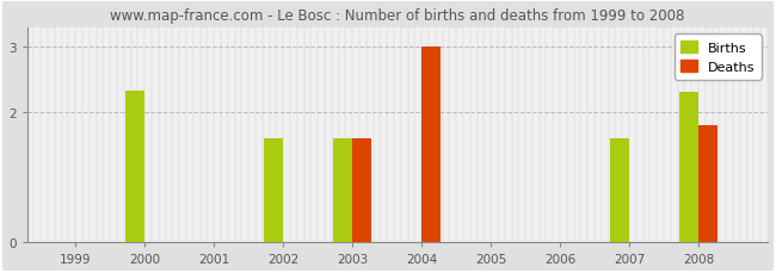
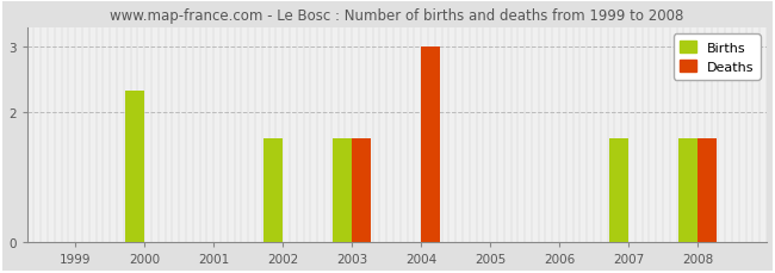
Births/2008: 2.30 -> 1.60
Deaths/2008: 1.8 -> 1.6
